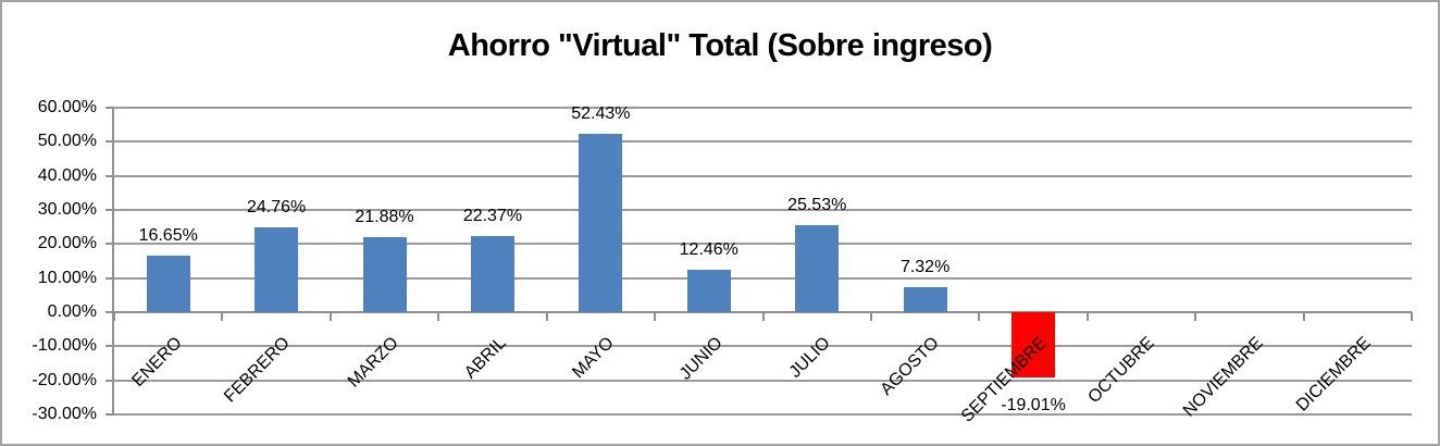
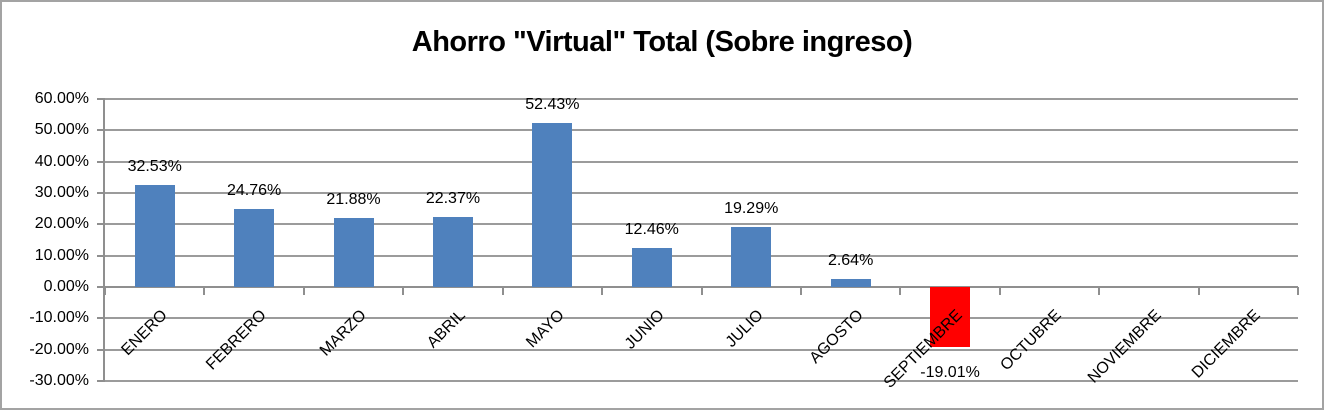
ENERO: 16.65% -> 32.53%
JULIO: 25.53% -> 19.29%
AGOSTO: 7.32% -> 2.64%
